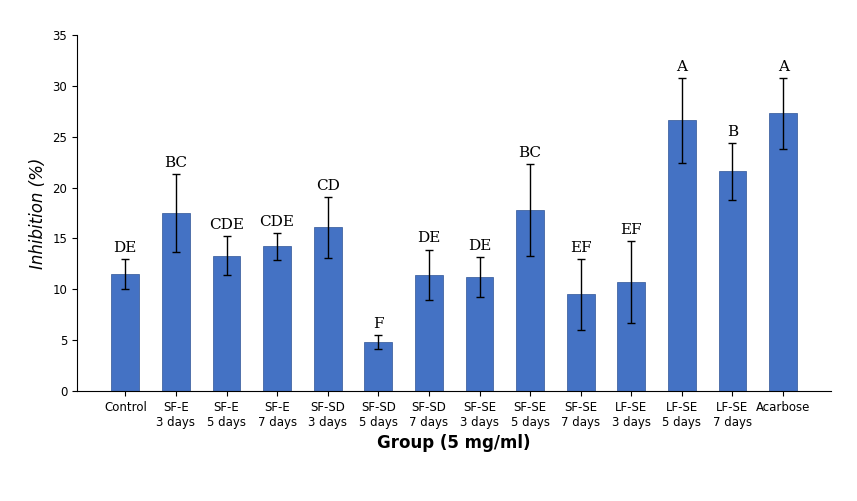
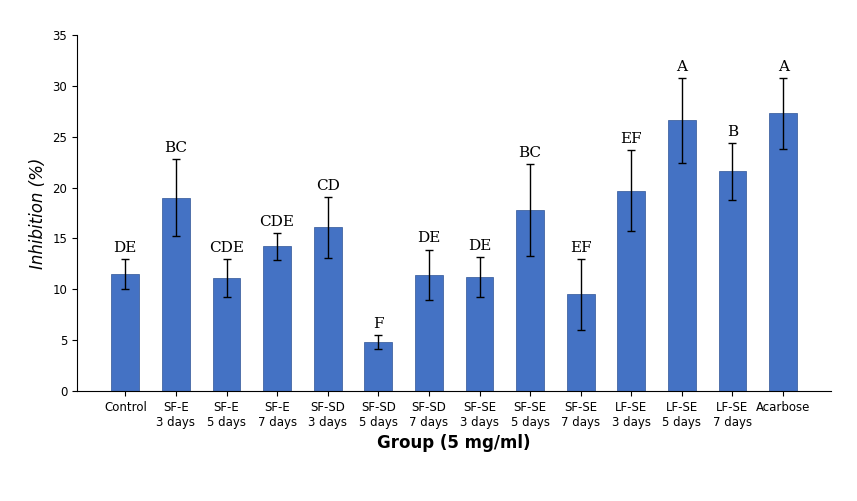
SF-E 3 days: 17.5 -> 19.0
SF-E 5 days: 13.3 -> 11.1
LF-SE 3 days: 10.7 -> 19.7
